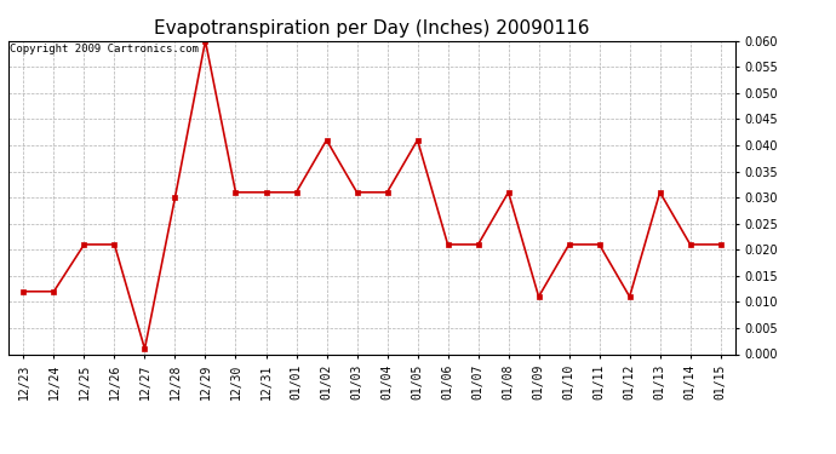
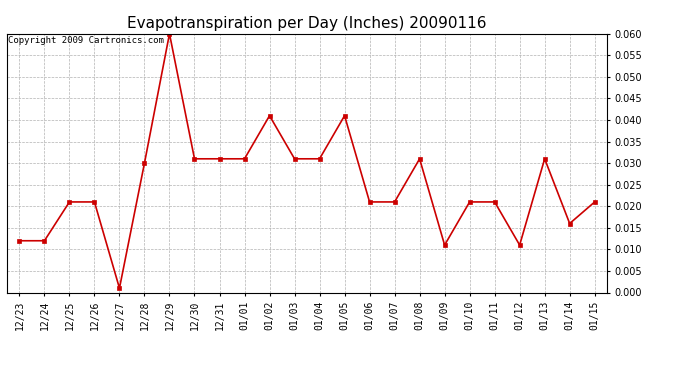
01/14: 0.021 -> 0.016
